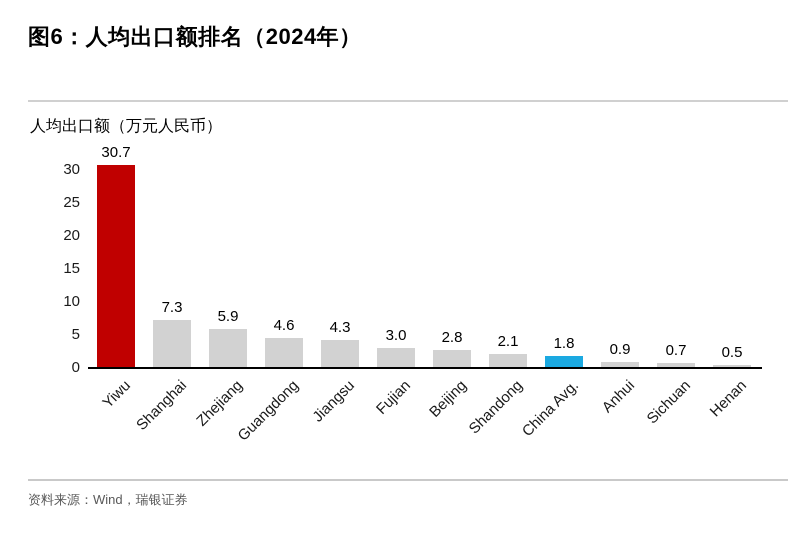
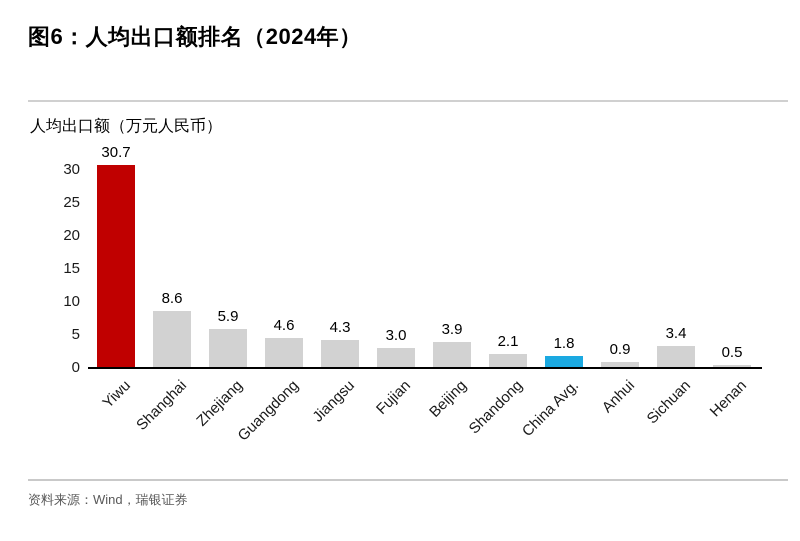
Shanghai: 7.3 -> 8.6
Beijing: 2.8 -> 3.9
Sichuan: 0.7 -> 3.4
